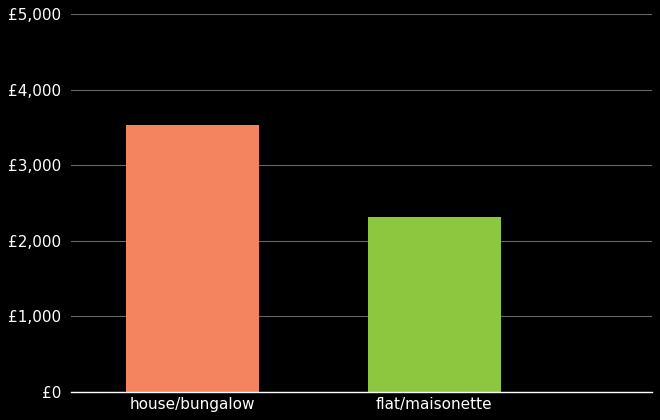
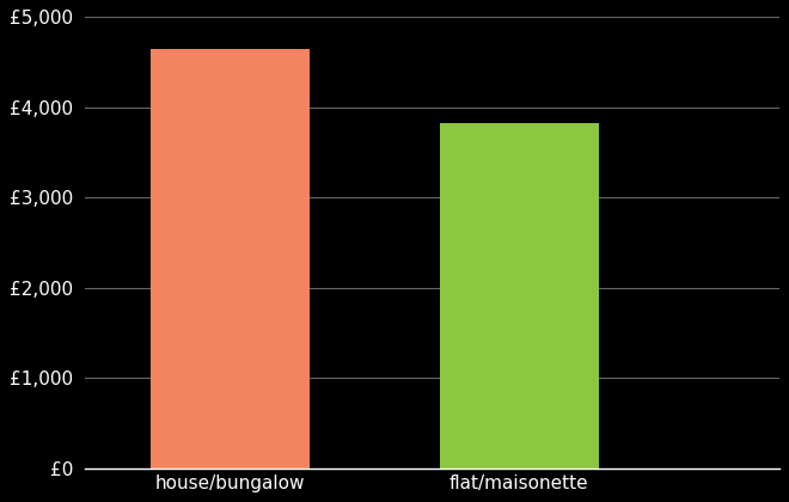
house/bungalow: £3,540 -> £4,650
flat/maisonette: £2,320 -> £3,820
